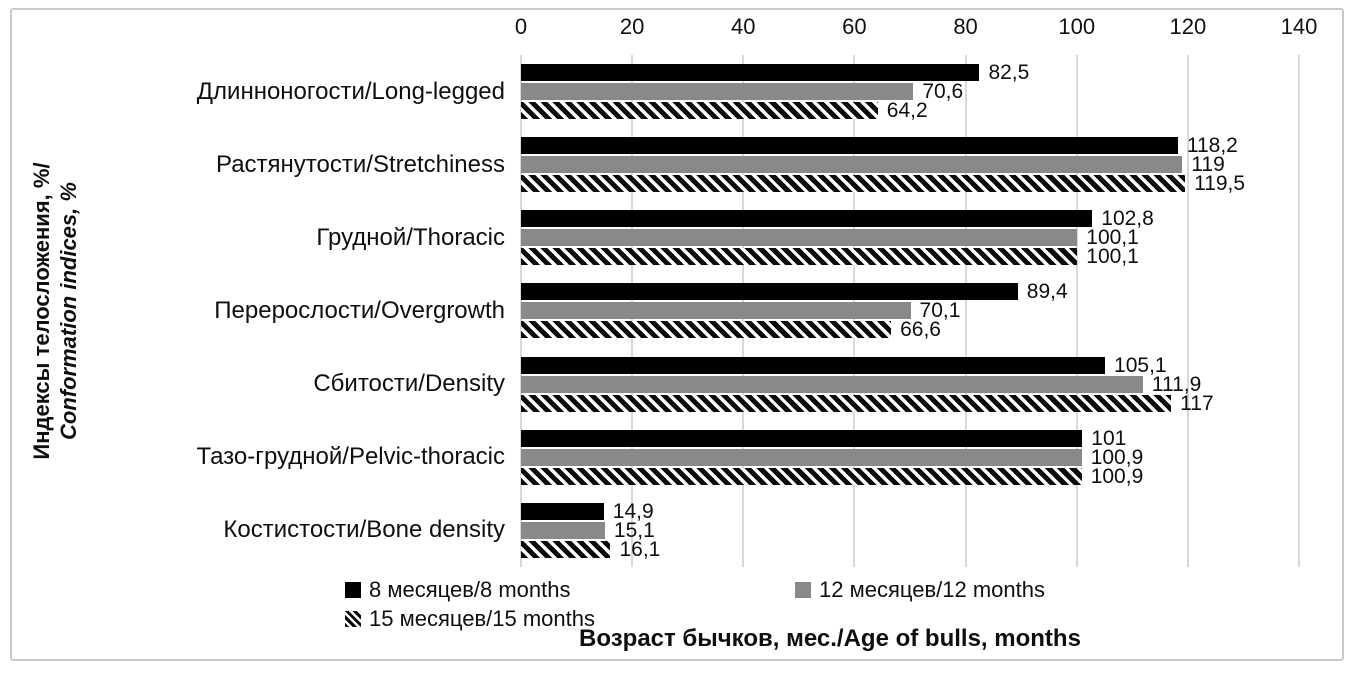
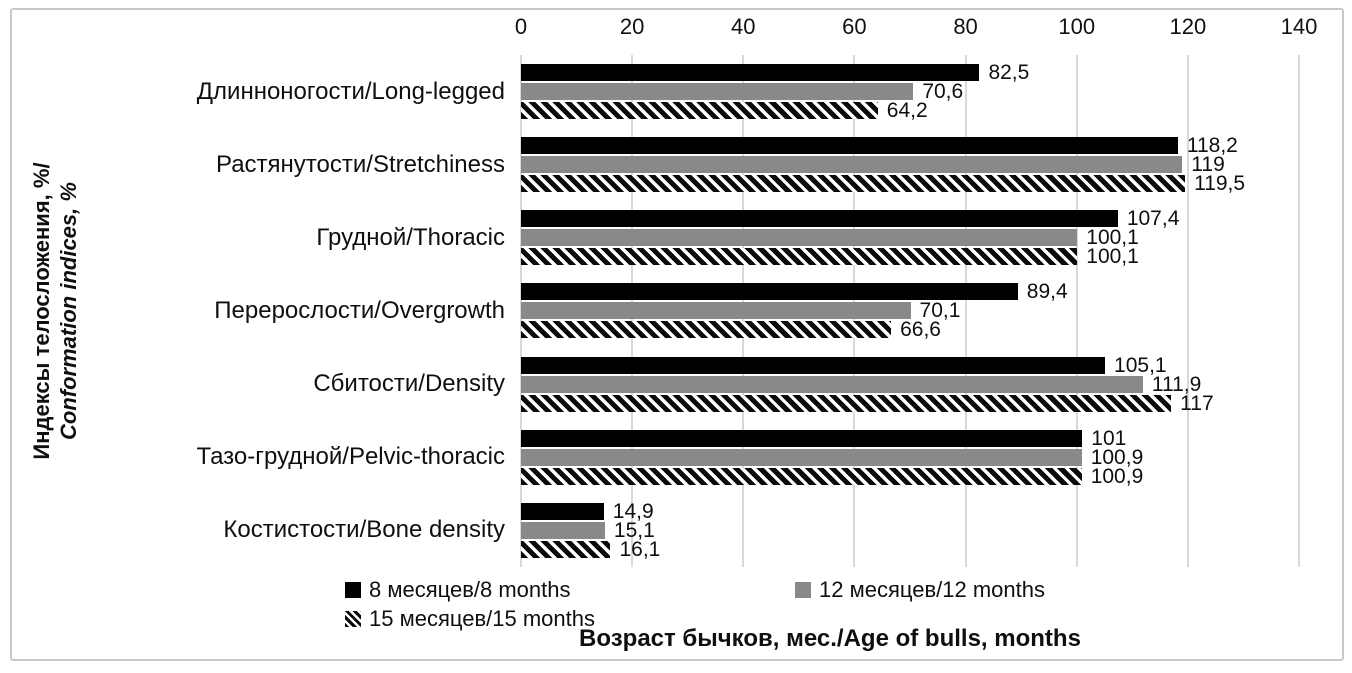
8 месяцев/8 months/Грудной/Thoracic: 102,8 -> 107,4
